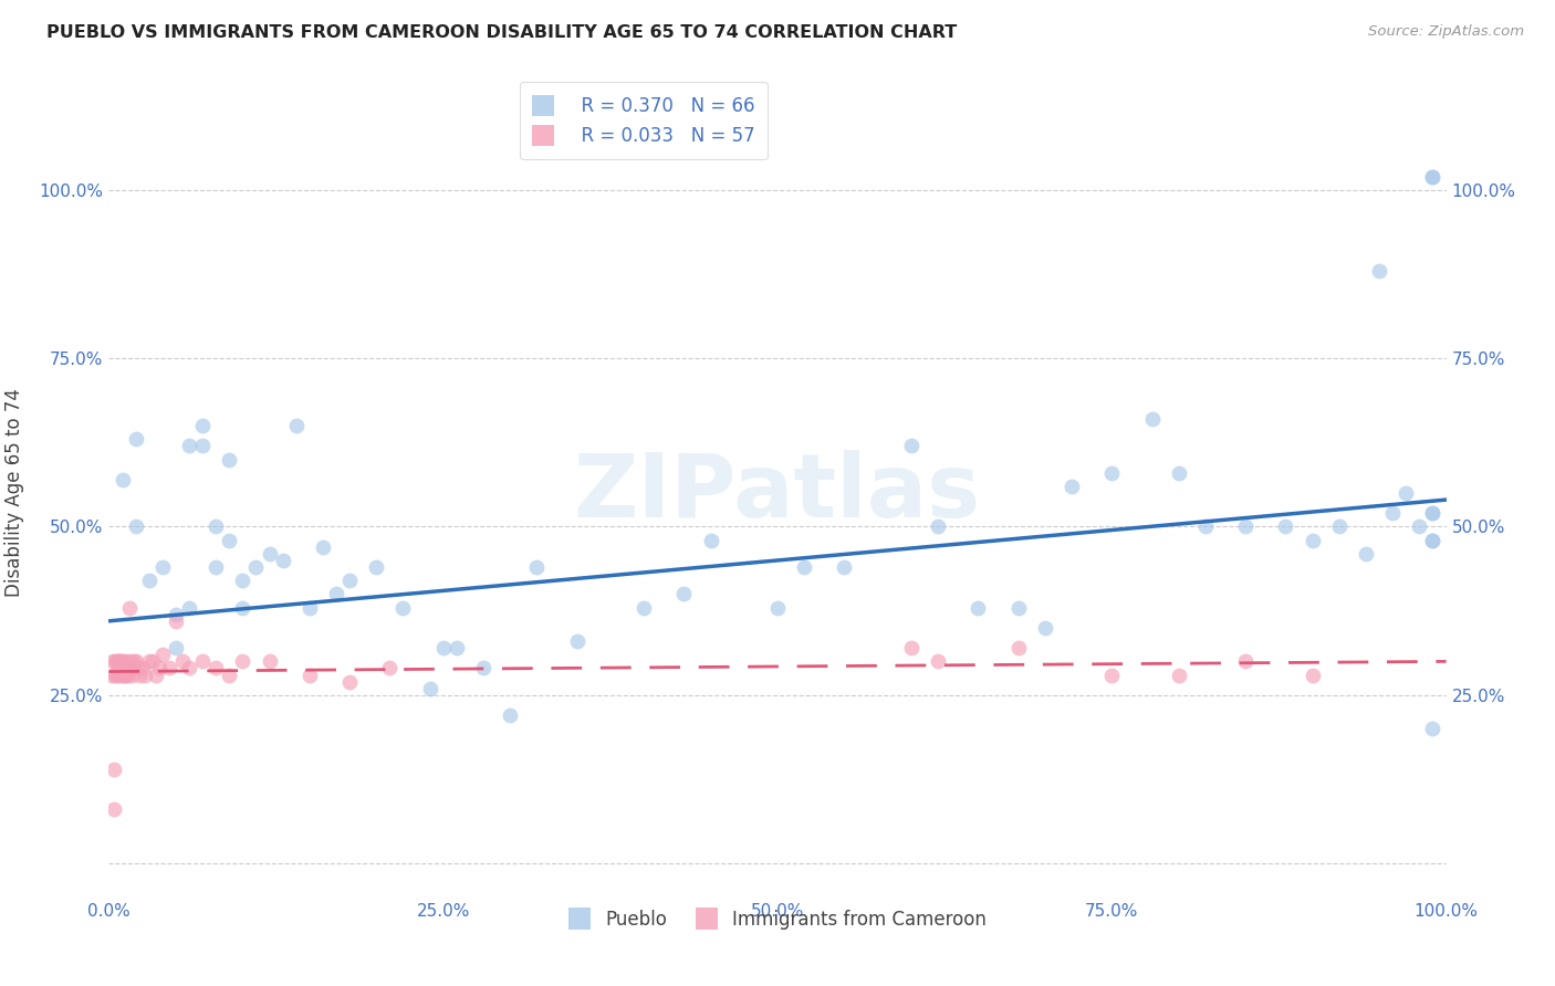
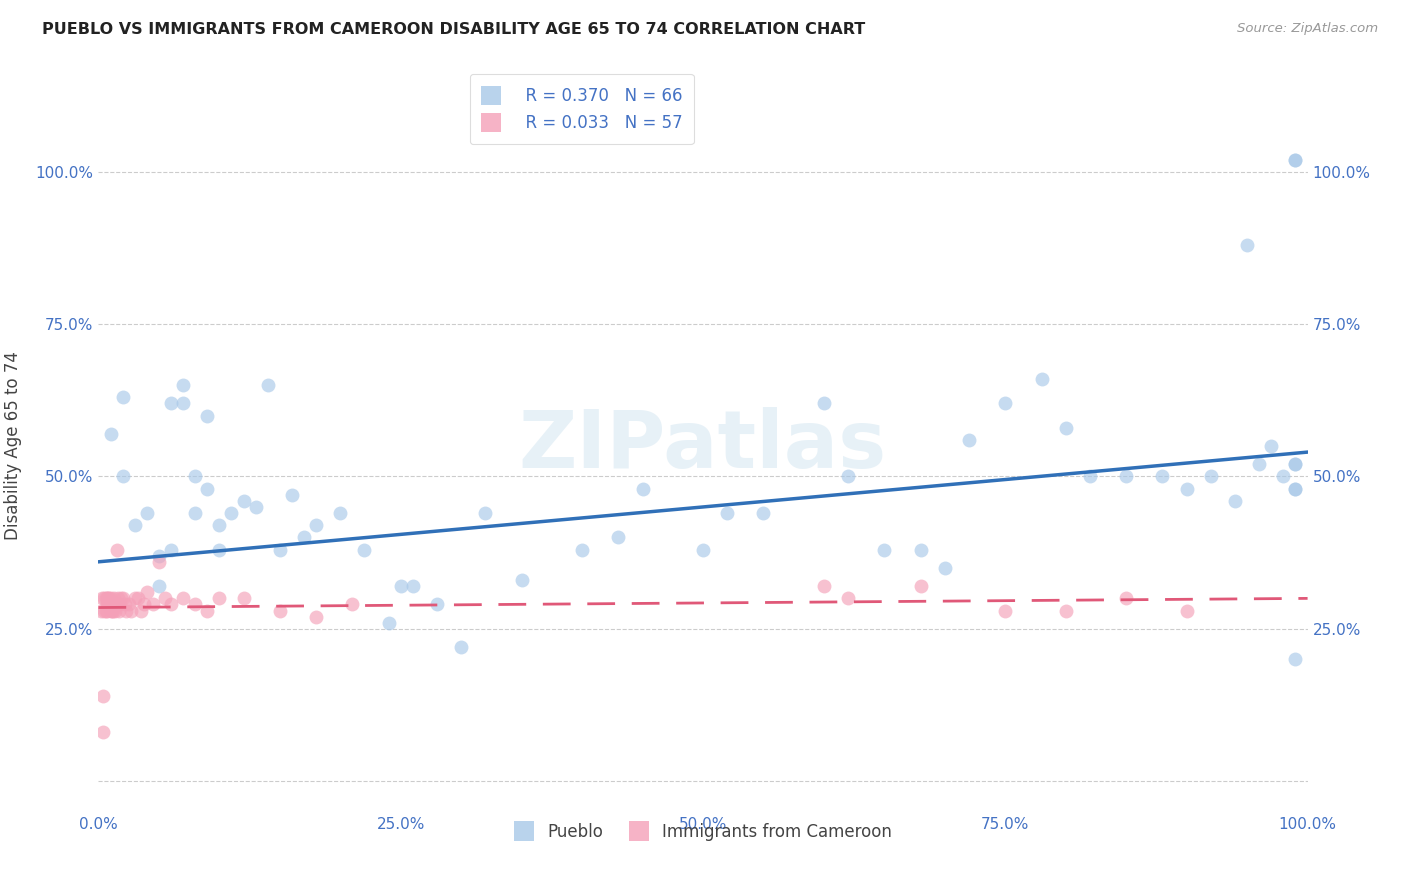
Pueblo/75.0%: 58% -> 62%
